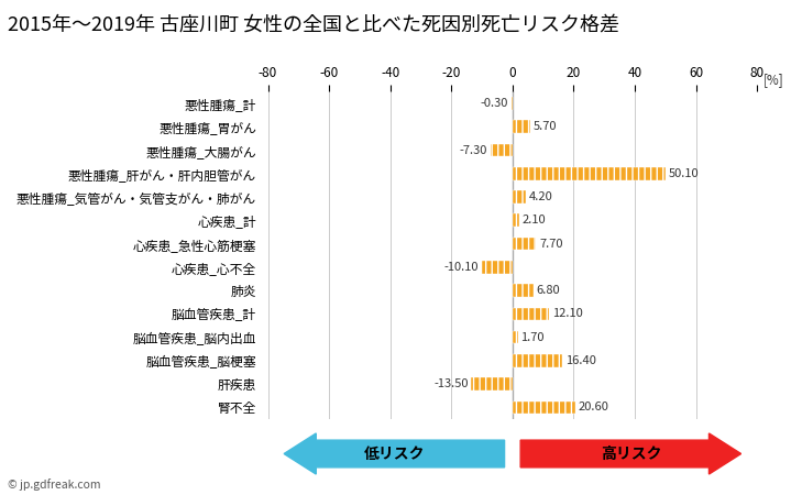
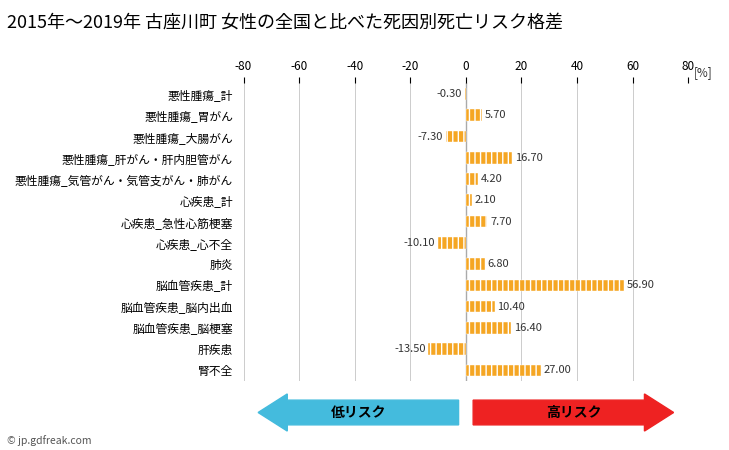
悪性腫瘍_肝がん・肝内胆管がん: 50.10 -> 16.70
脳血管疾患_計: 12.10 -> 56.90
脳血管疾患_脳内出血: 1.70 -> 10.40
腎不全: 20.60 -> 27.00
